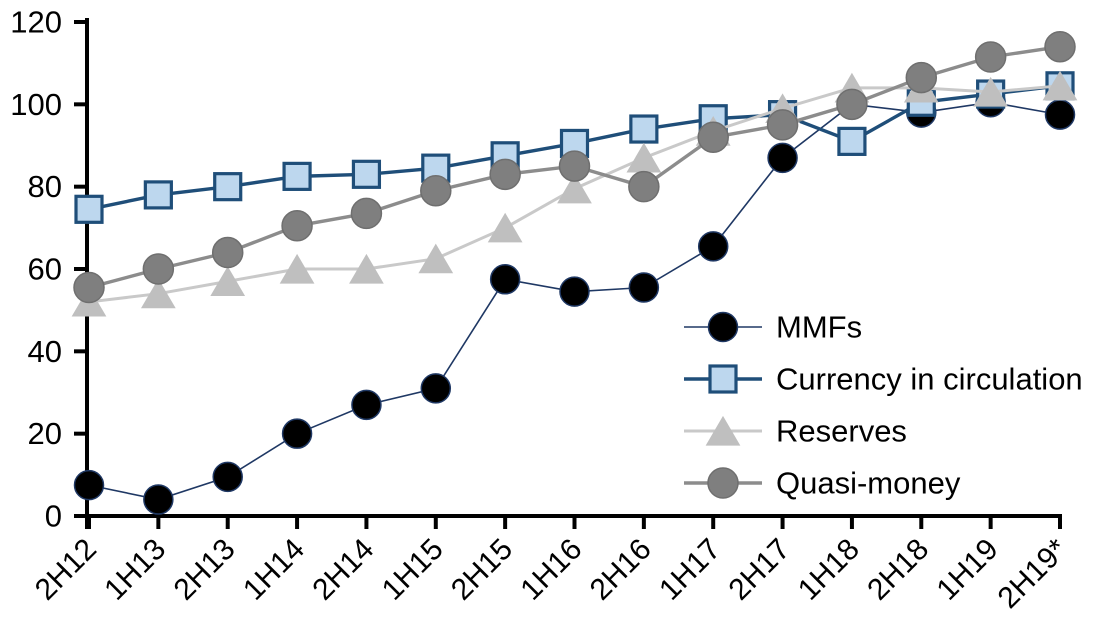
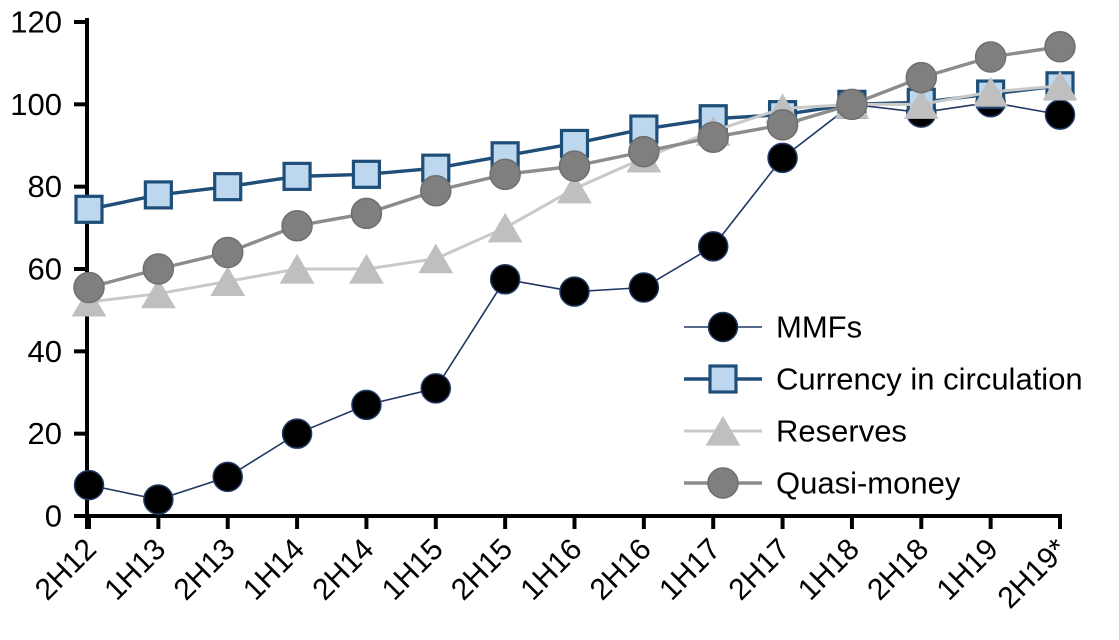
Quasi-money/2H16: 80 -> 88
Currency in circulation/1H18: 91 -> 100
Reserves/1H18: 104 -> 100
Reserves/2H18: 104 -> 100
